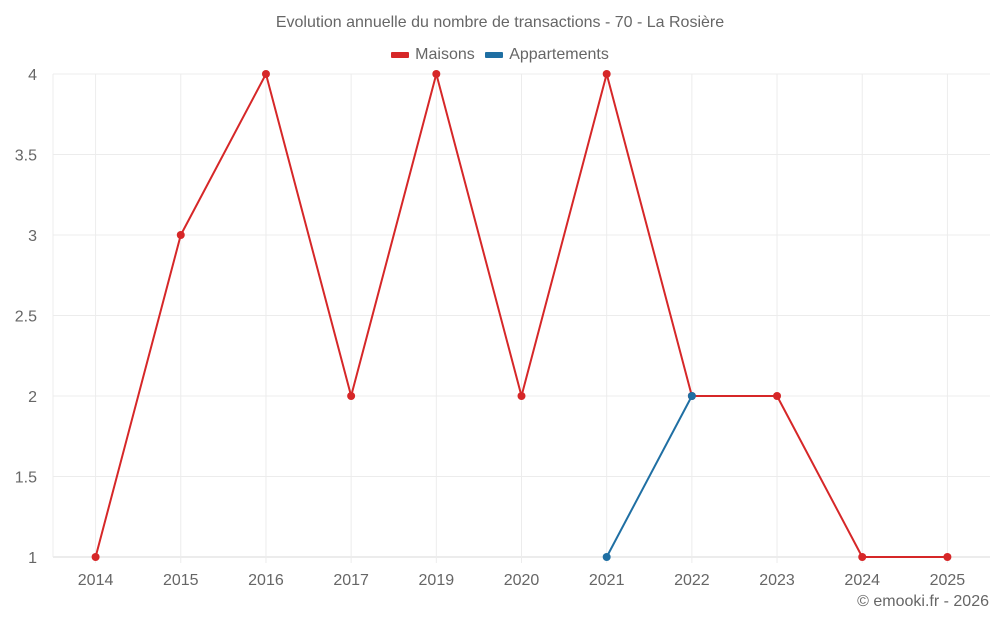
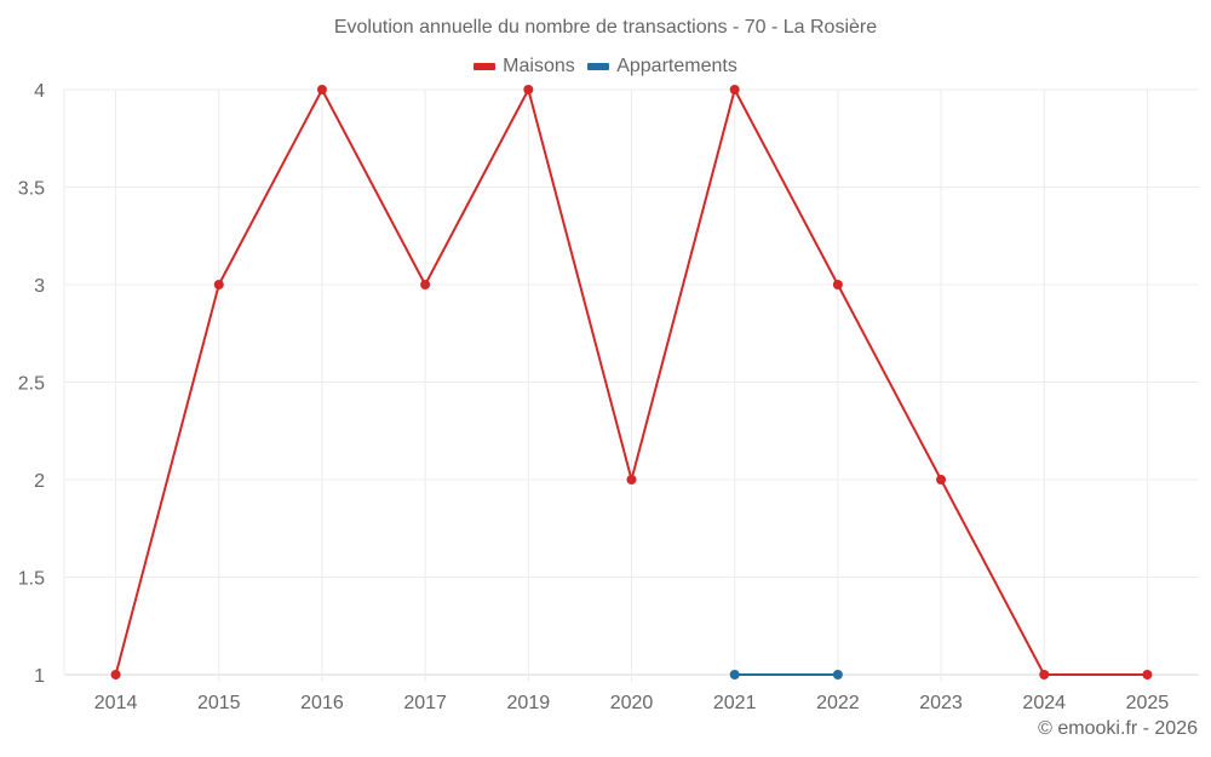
Maisons/2017: 2 -> 3
Maisons/2022: 2 -> 3
Appartements/2022: 2 -> 1
